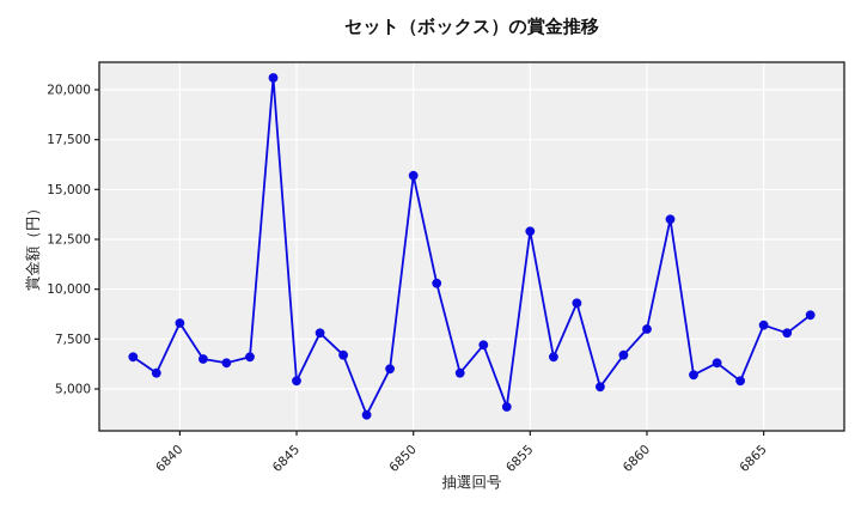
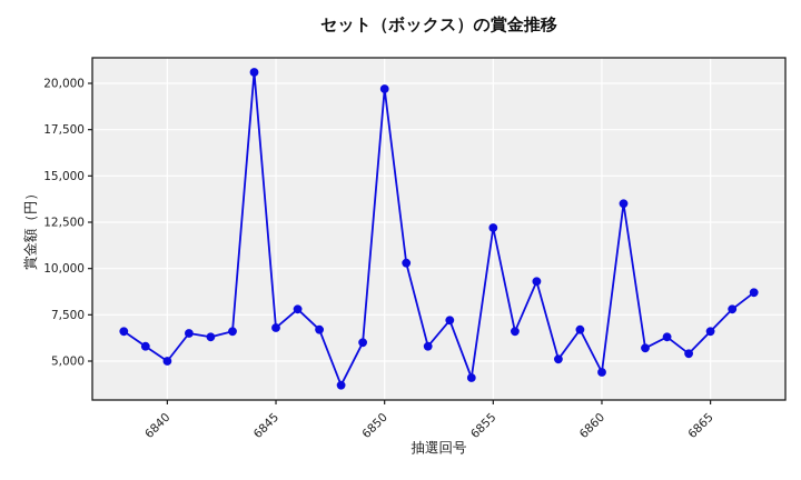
6840: 8300 -> 5000
6845: 5400 -> 6800
6850: 15700 -> 19700
6855: 12900 -> 12200
6860: 8000 -> 4400
6865: 8200 -> 6600
